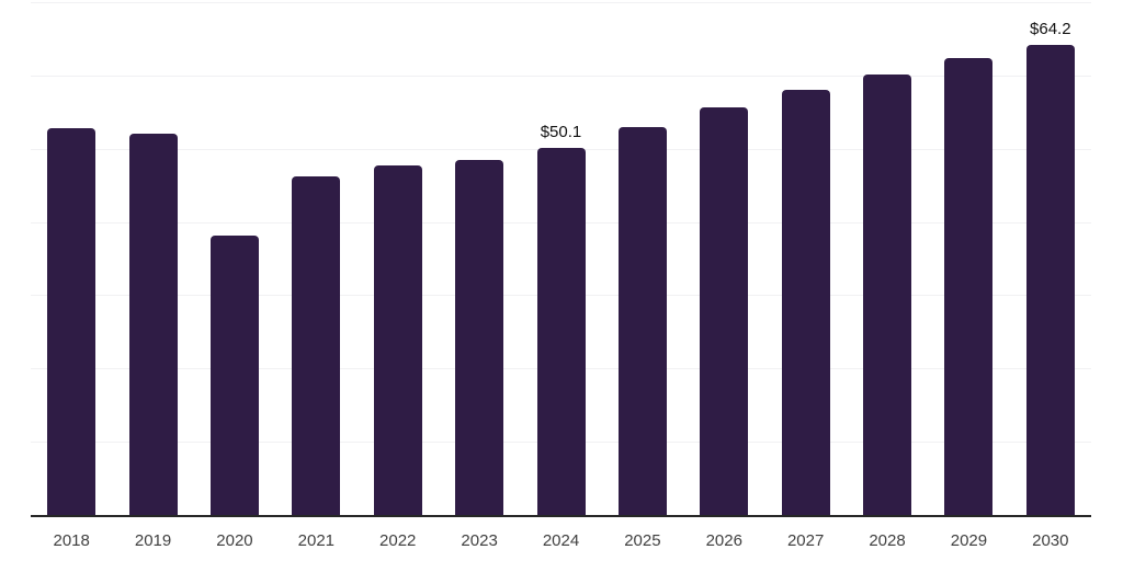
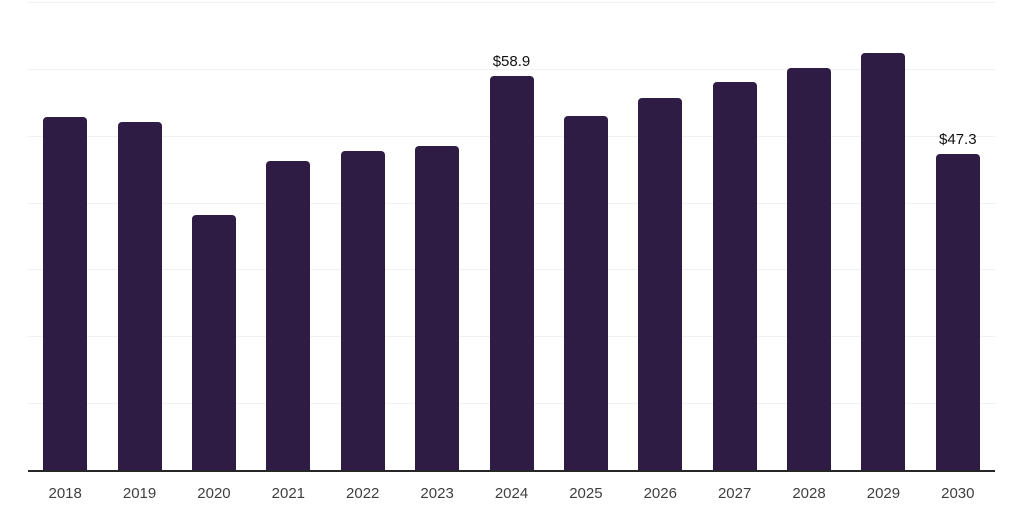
2024: $50.1 -> $58.9
2030: $64.2 -> $47.3
